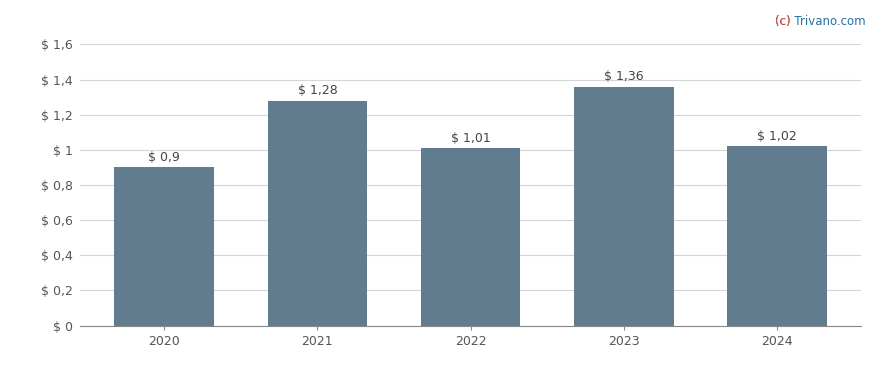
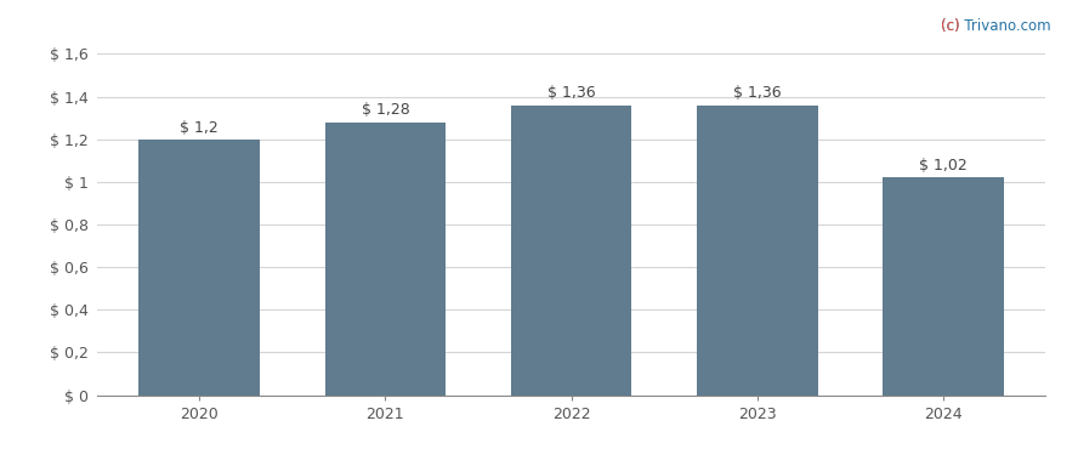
2020: 0,9 -> 1,2
2022: 1,01 -> 1,36
